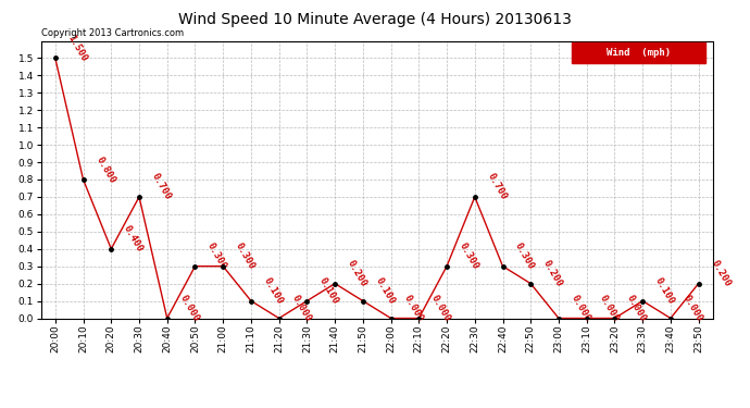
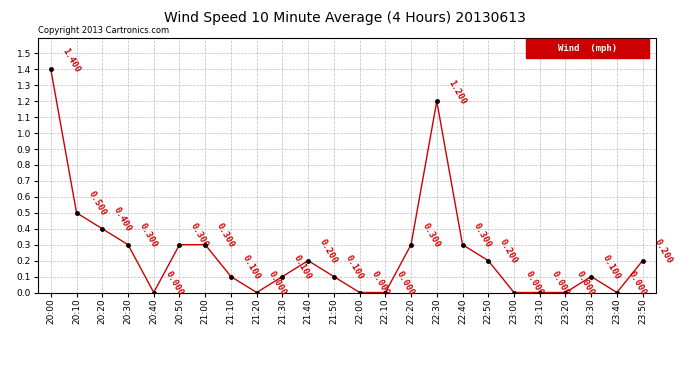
20:00: 1.5 -> 1.4
20:10: 0.800 -> 0.500
20:30: 0.700 -> 0.300
22:30: 0.700 -> 1.200
